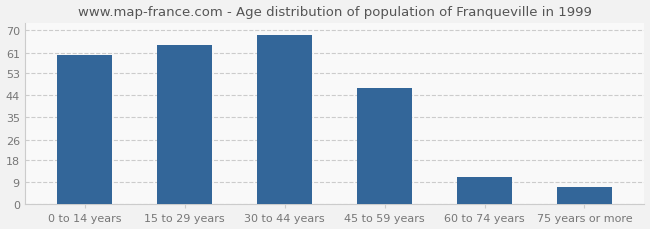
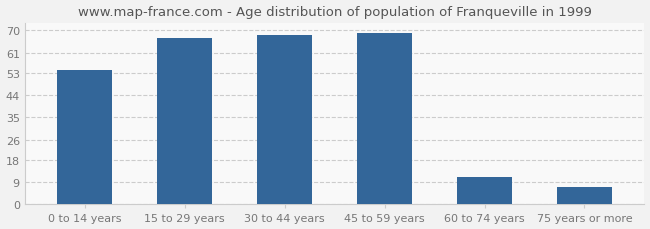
0 to 14 years: 60 -> 54
15 to 29 years: 64 -> 67
45 to 59 years: 47 -> 69
